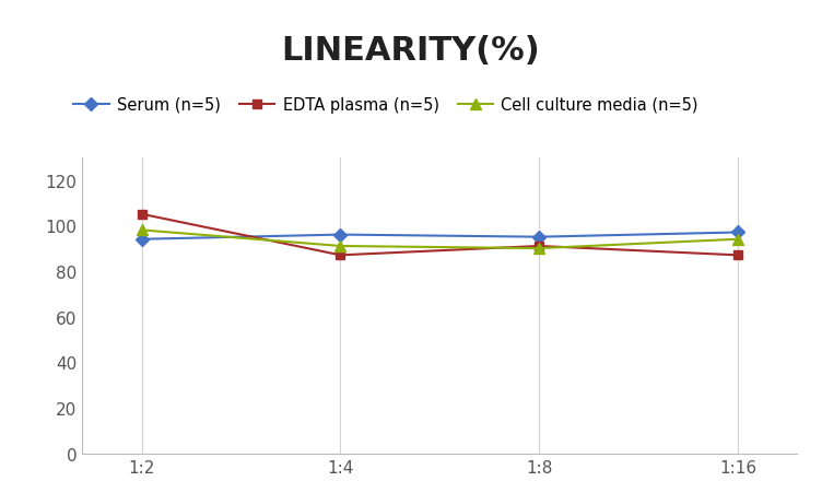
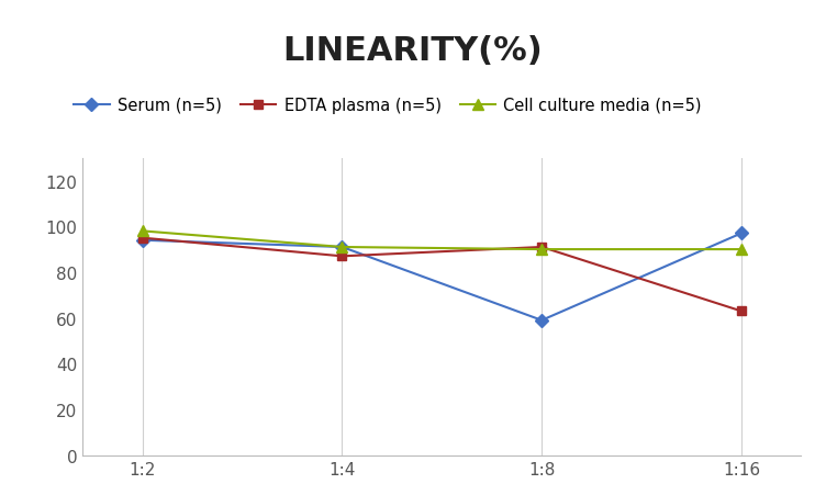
EDTA plasma (n=5)/1:2: 105 -> 95
Serum (n=5)/1:4: 96 -> 91
Serum (n=5)/1:8: 95 -> 59
EDTA plasma (n=5)/1:16: 87 -> 63
Cell culture media (n=5)/1:16: 94 -> 90
